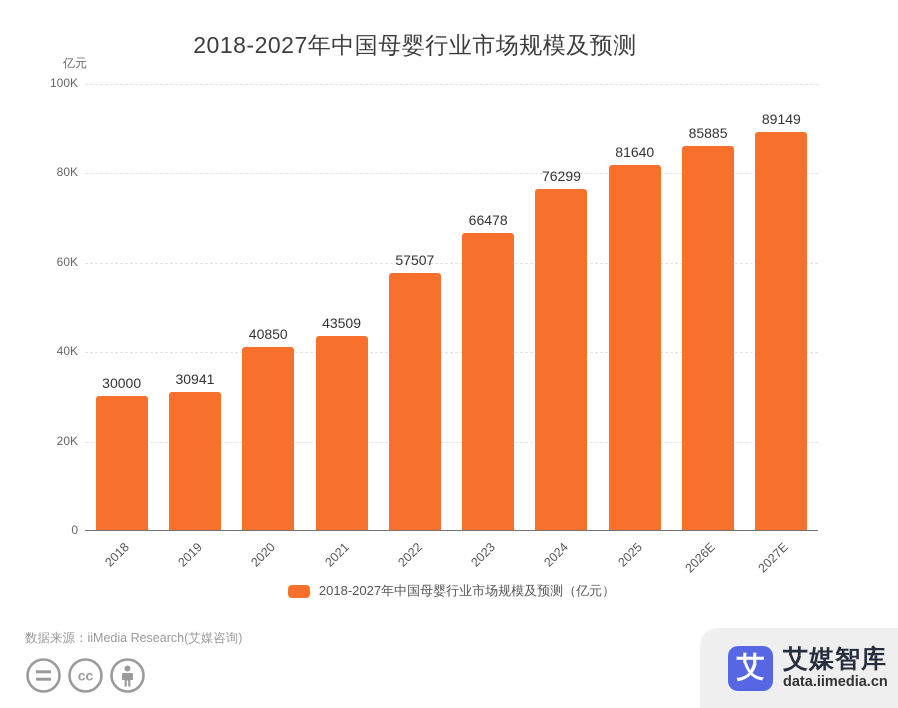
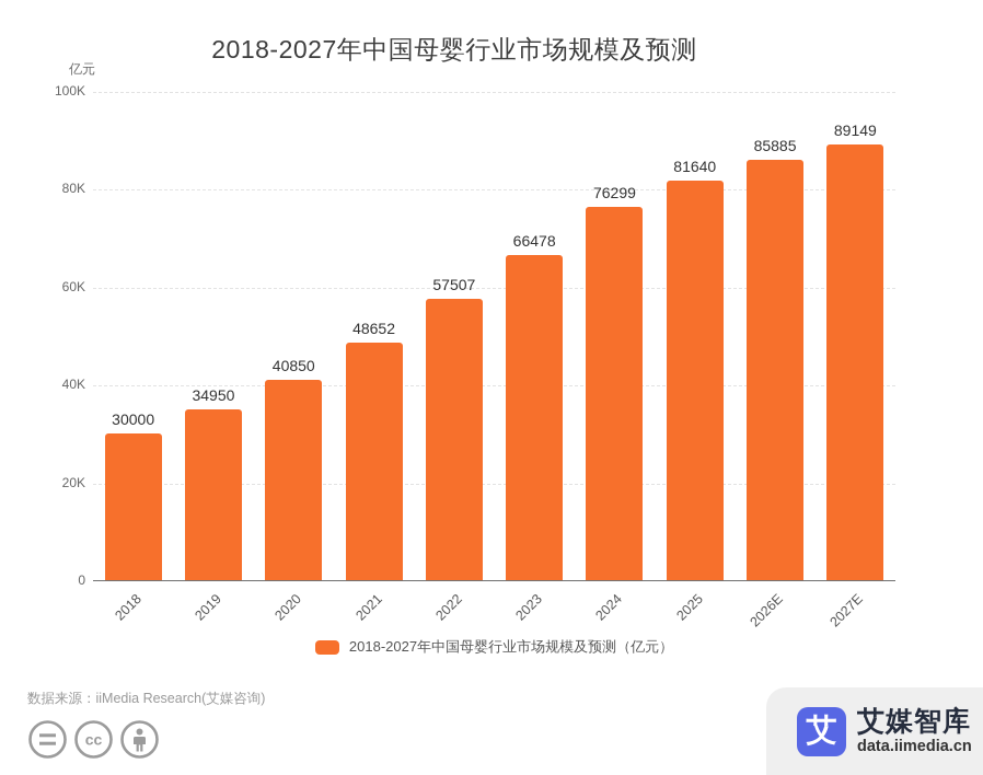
2019: 30941 -> 34950
2021: 43509 -> 48652
